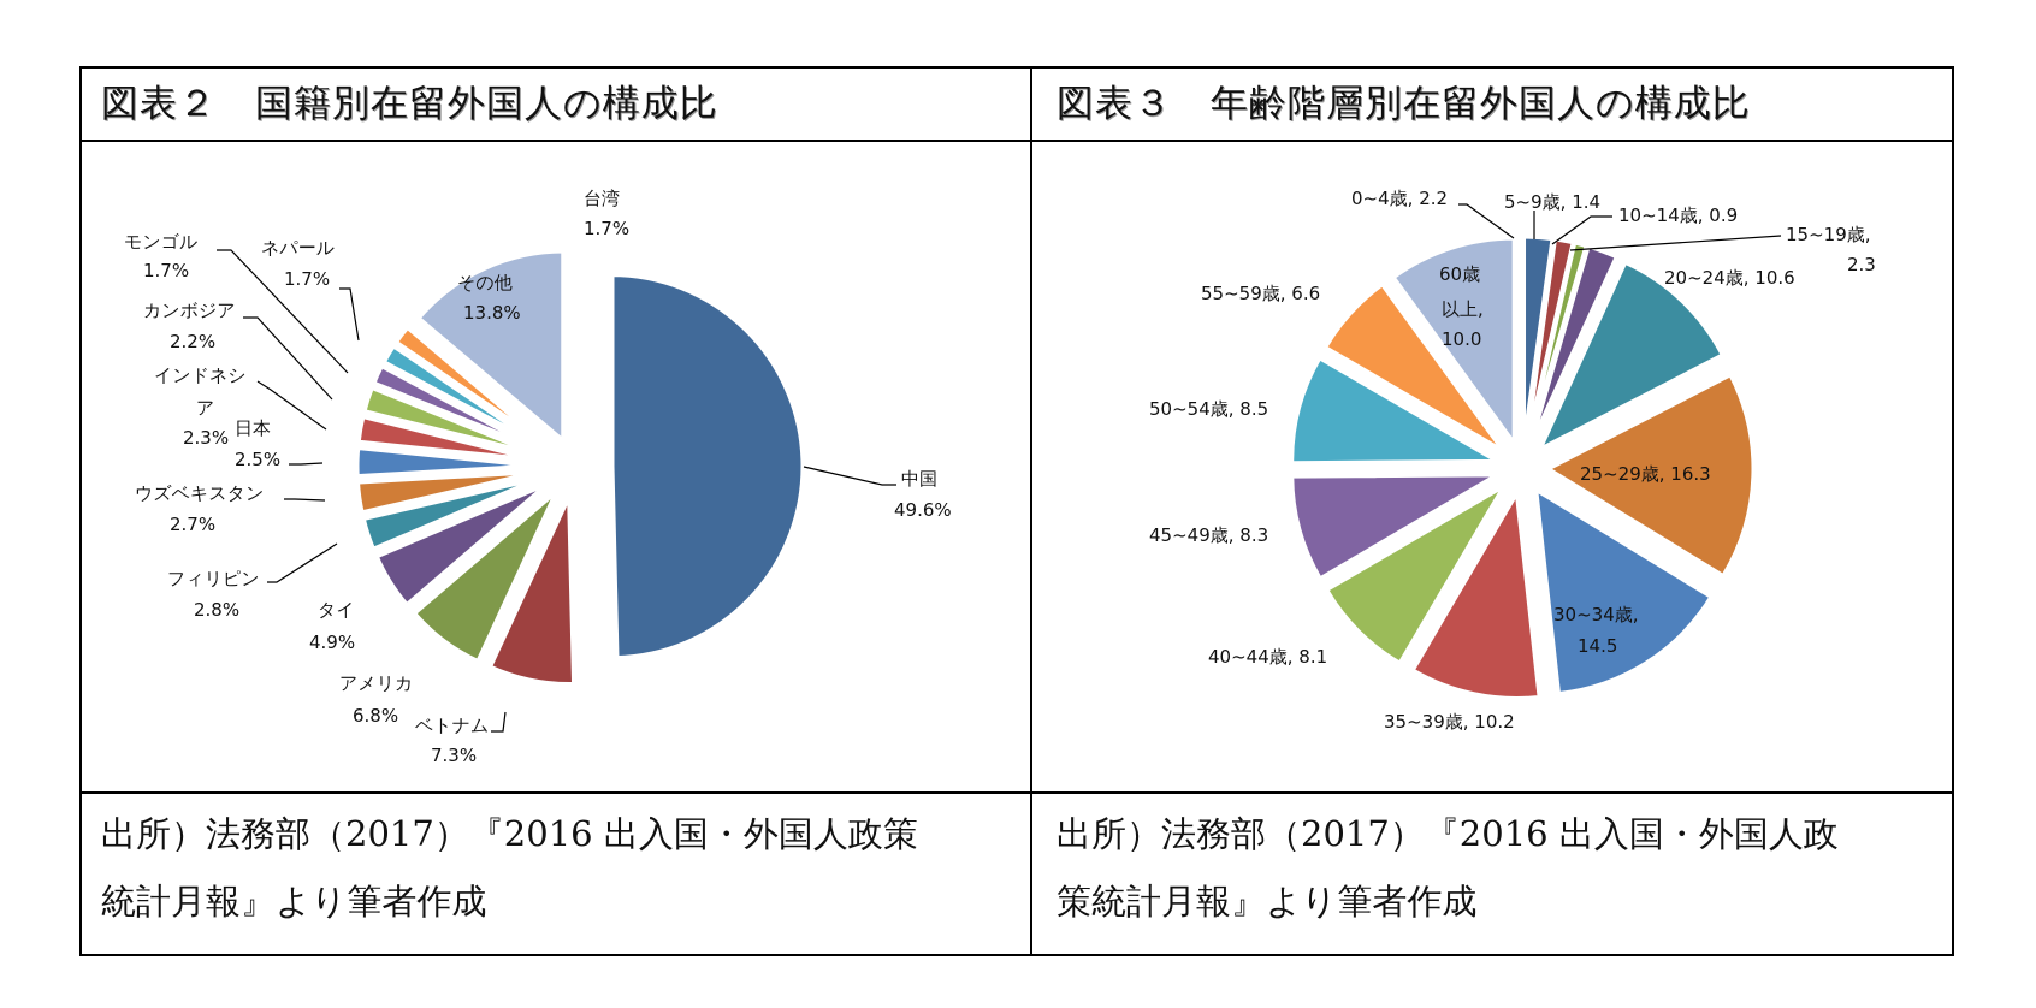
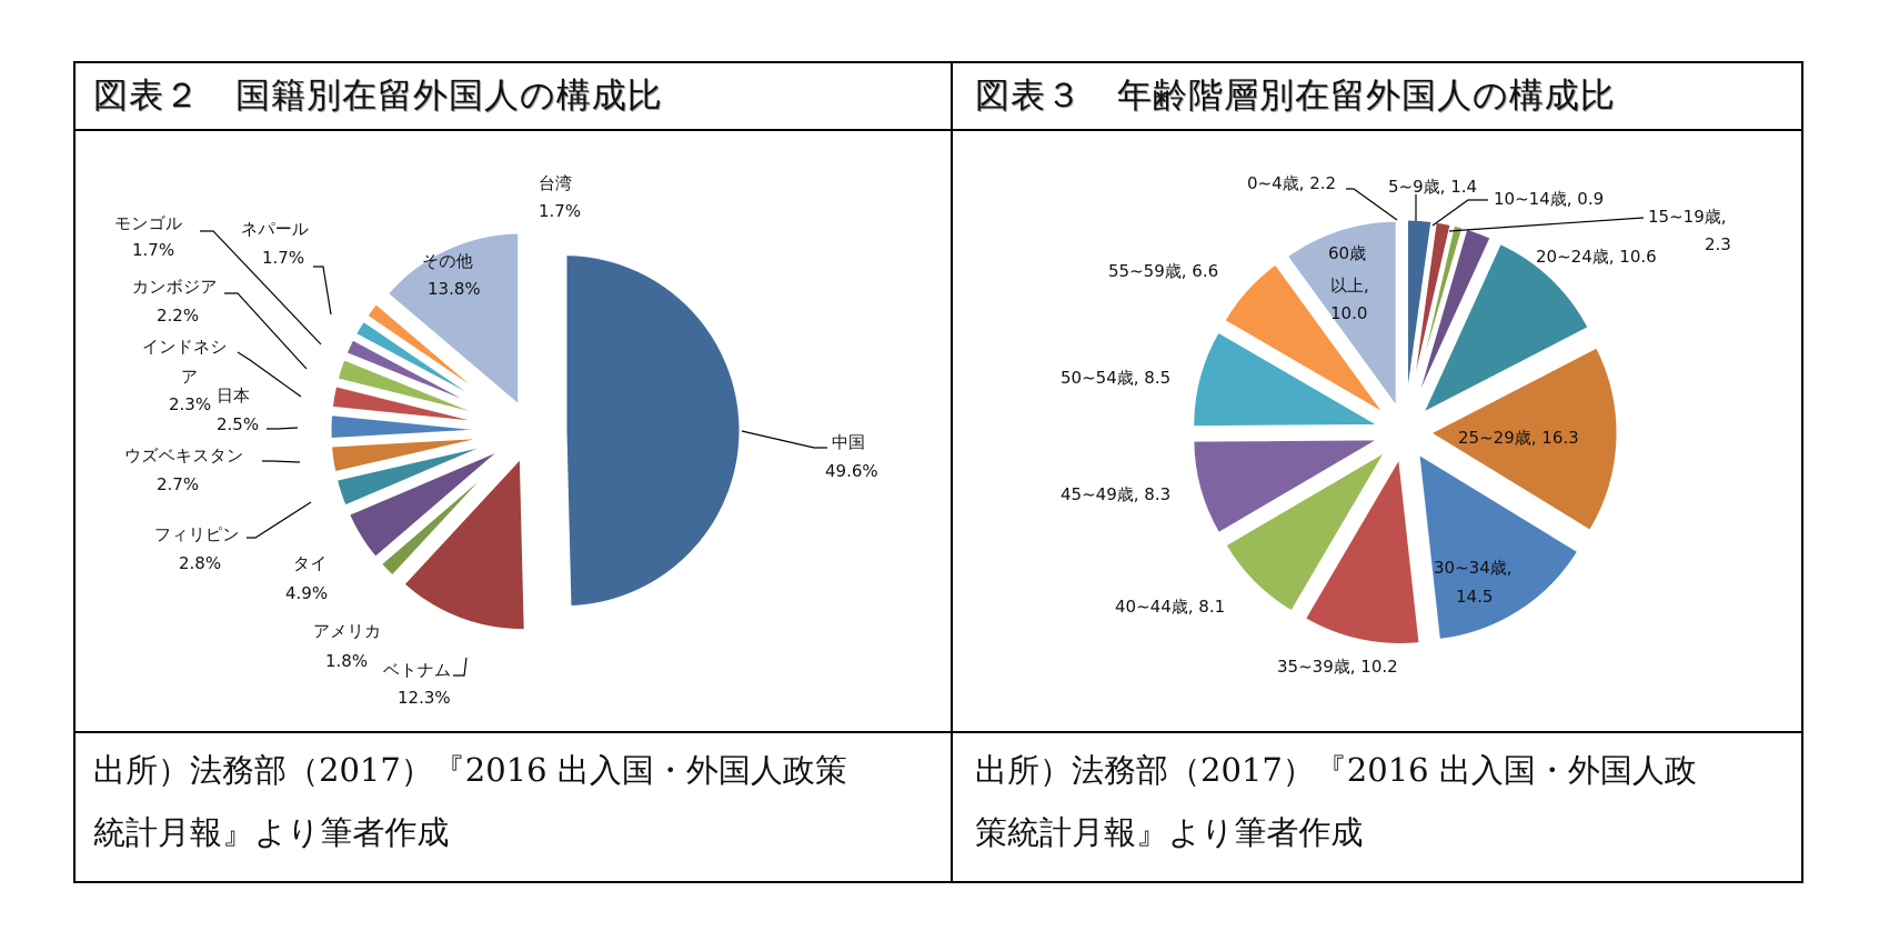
図表２ 国籍別在留外国人の構成比/ベトナム: 7.3% -> 12.3%
図表２ 国籍別在留外国人の構成比/アメリカ: 6.8% -> 1.8%
